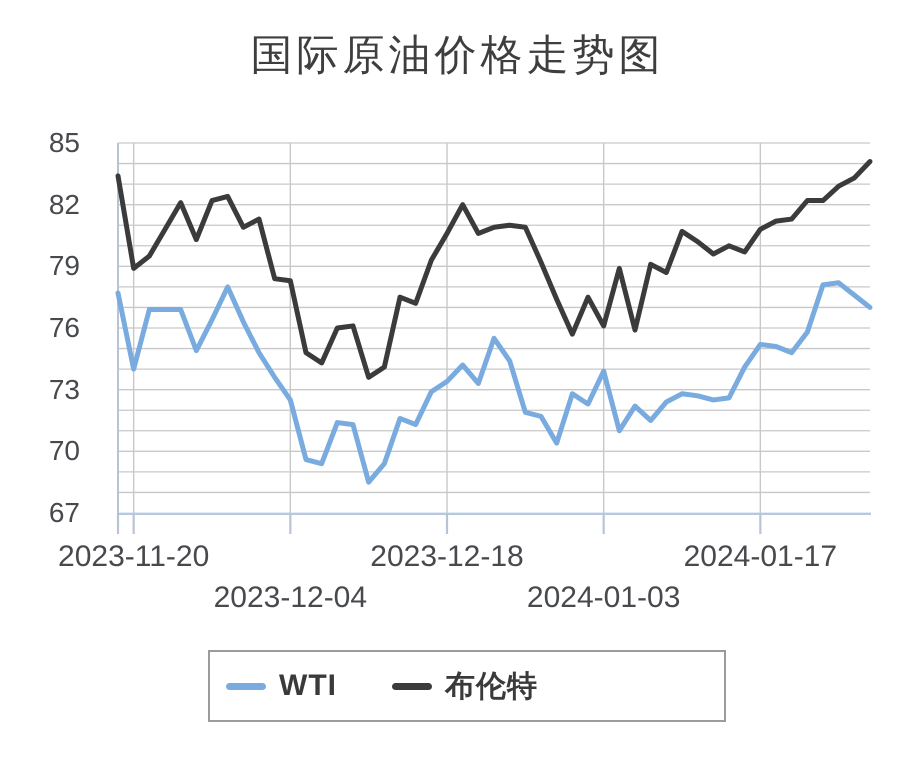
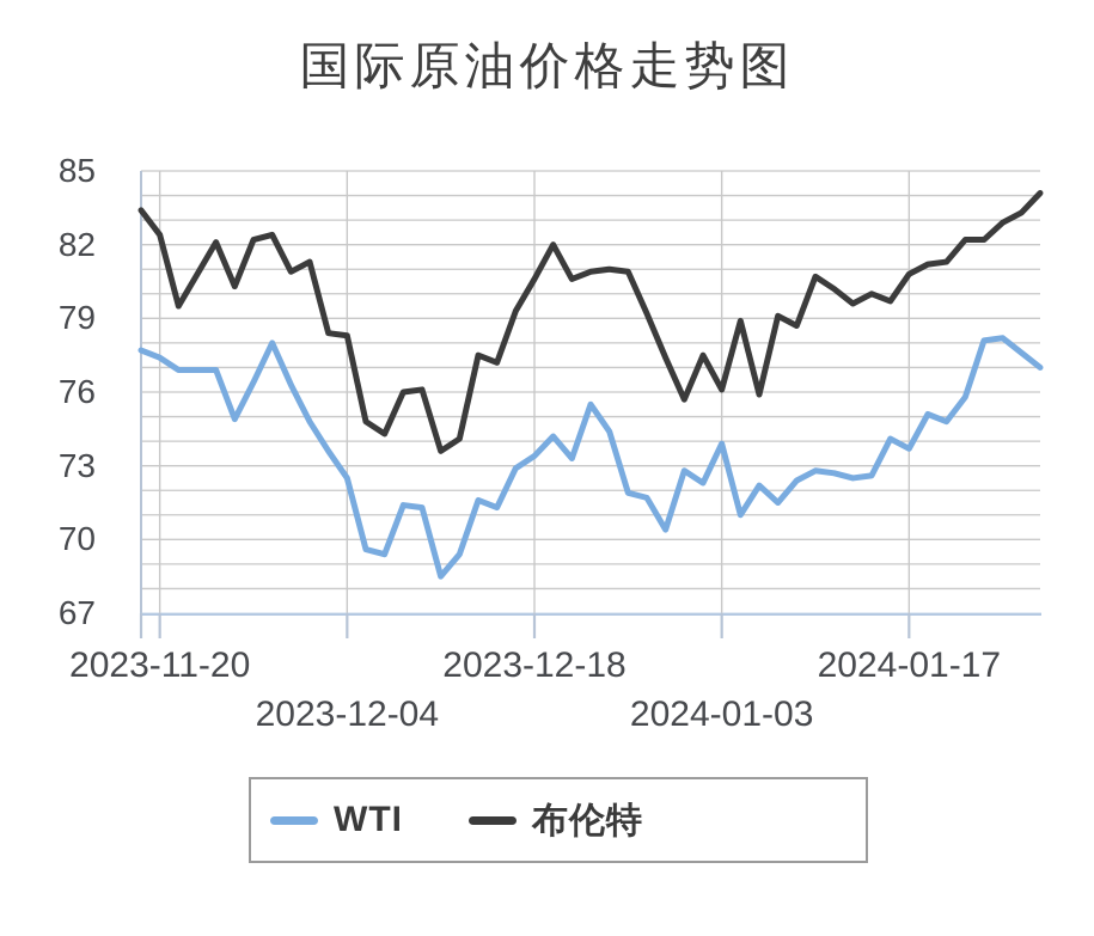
WTI/2023-11-20: 74.0 -> 77.4
布伦特/2023-11-20: 78.9 -> 82.4
WTI/2024-01-17: 75.2 -> 73.7
